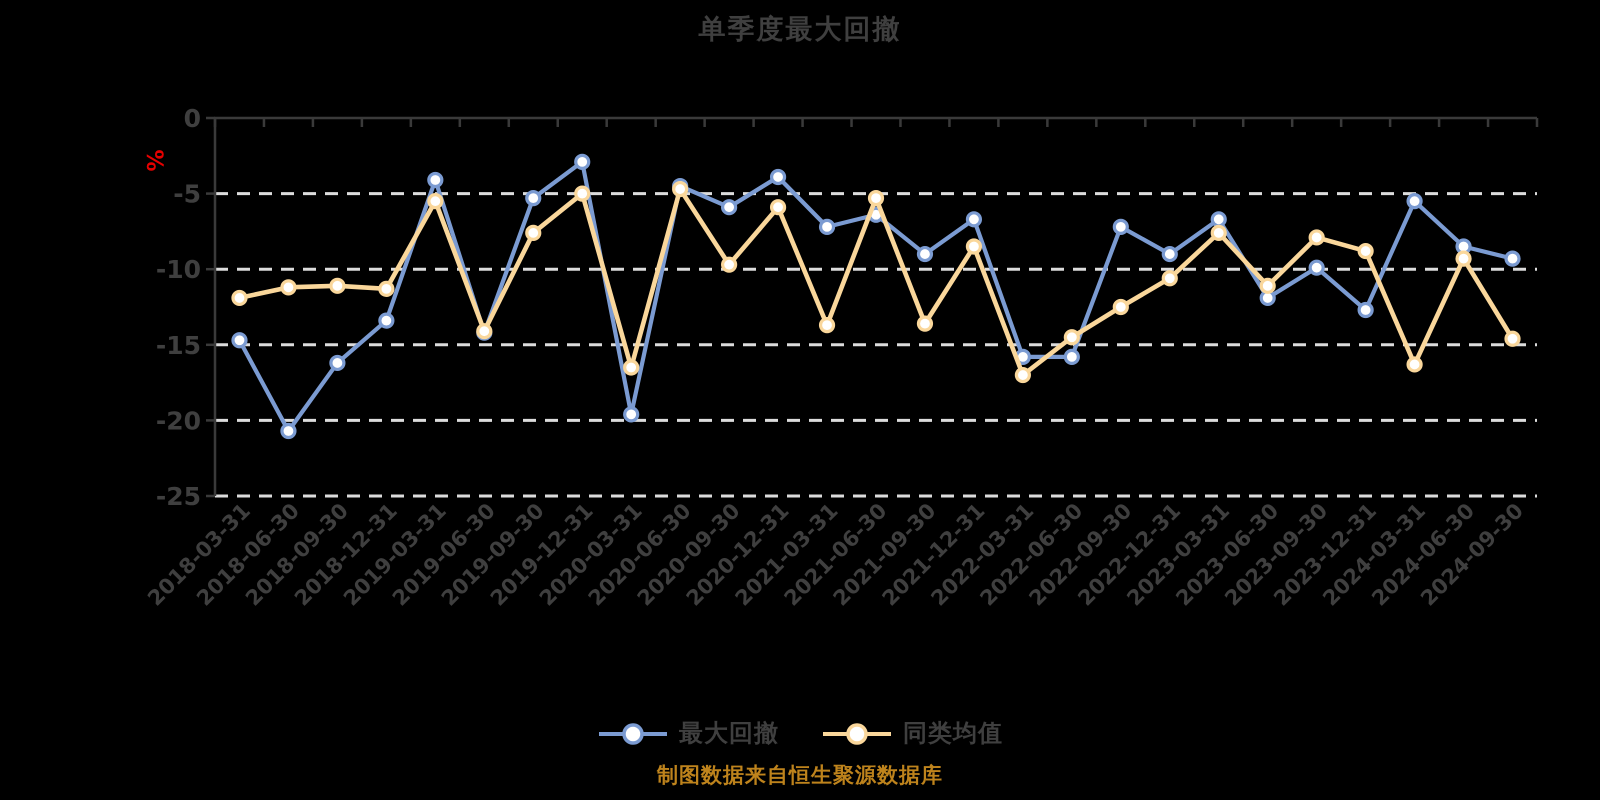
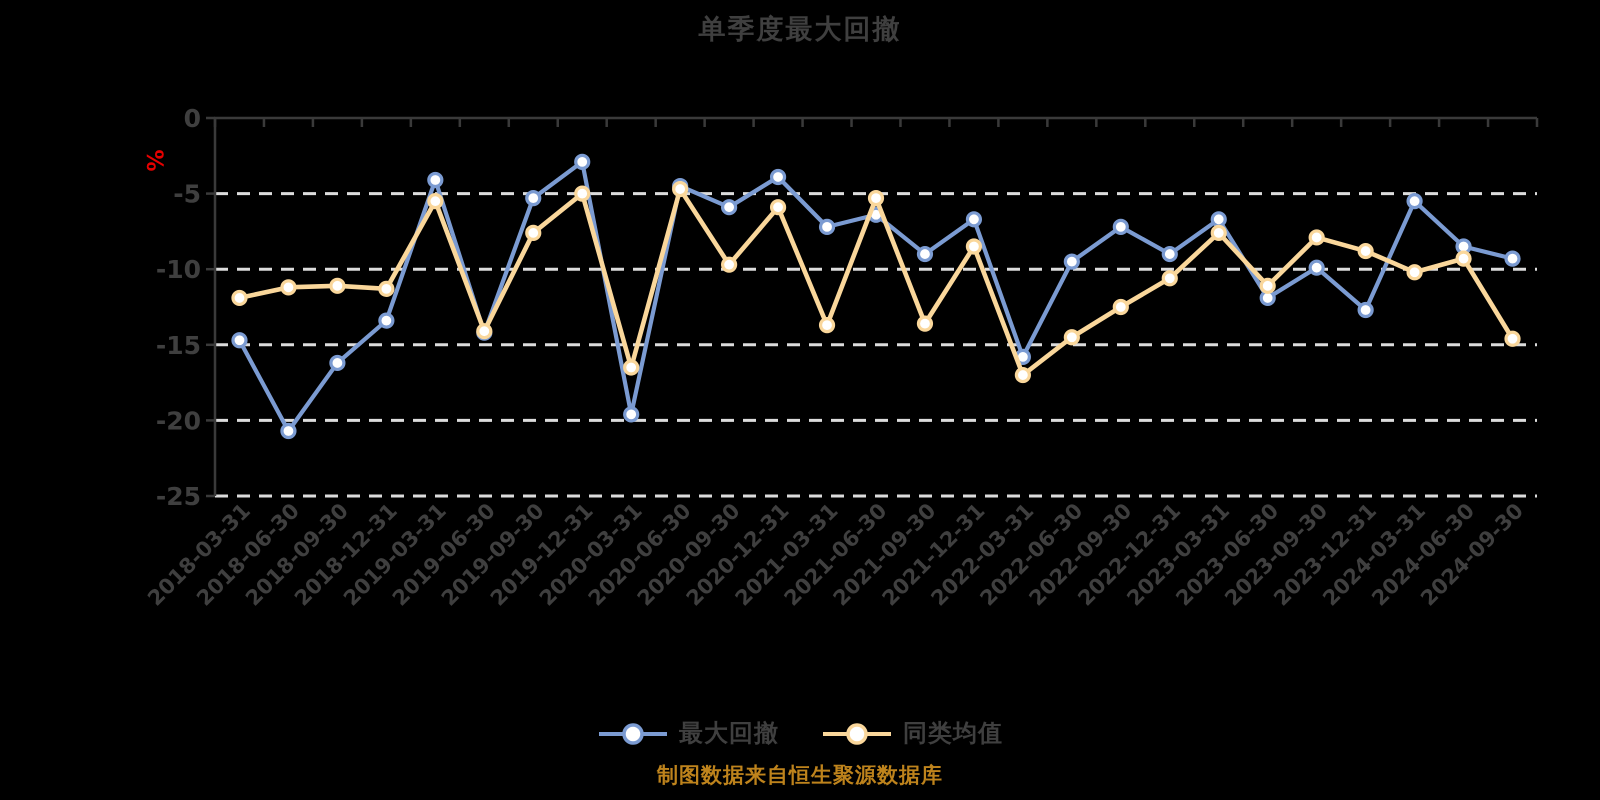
最大回撤/2022-06-30: -15.8 -> -9.5
同类均值/2024-03-31: -16.3 -> -10.2
